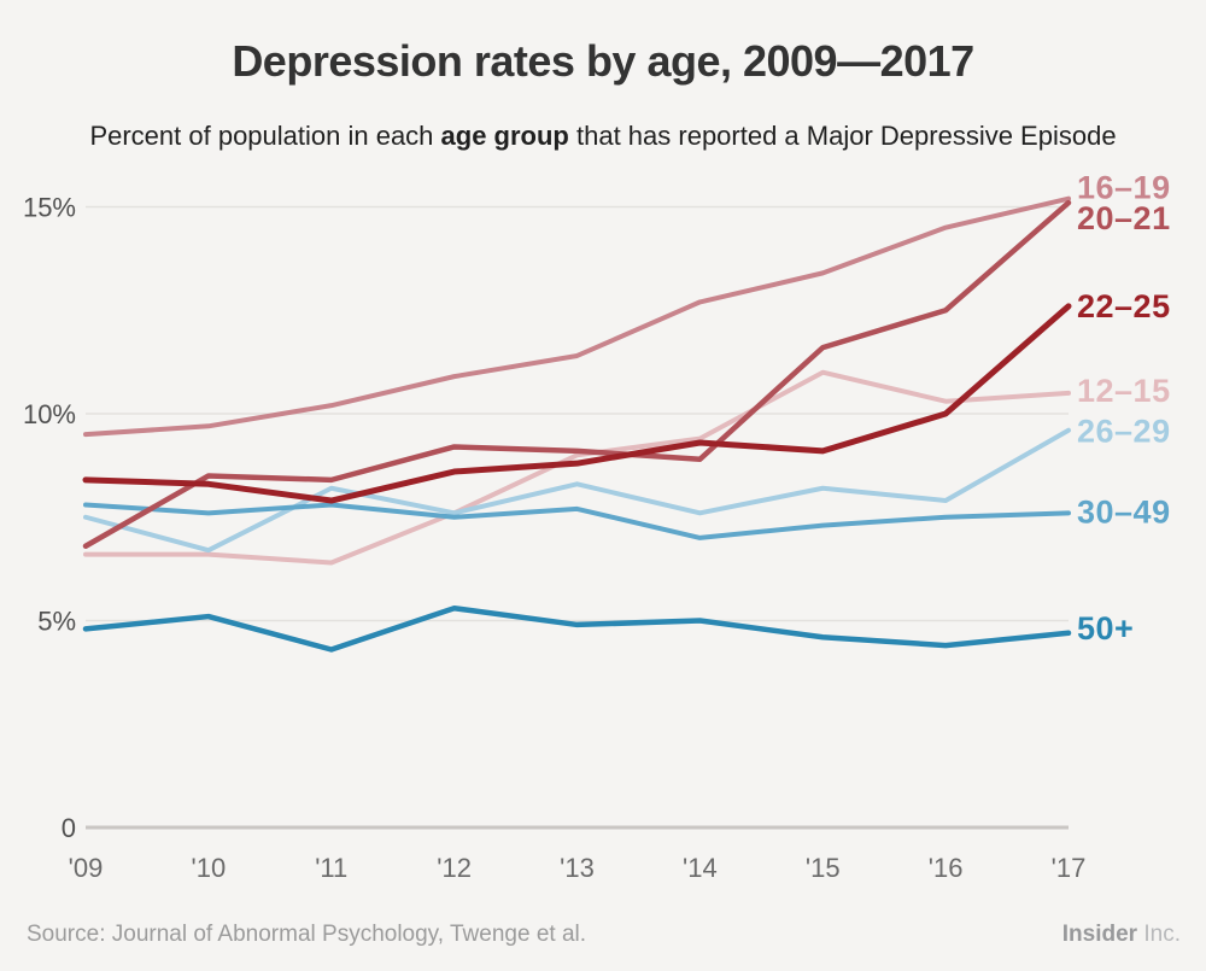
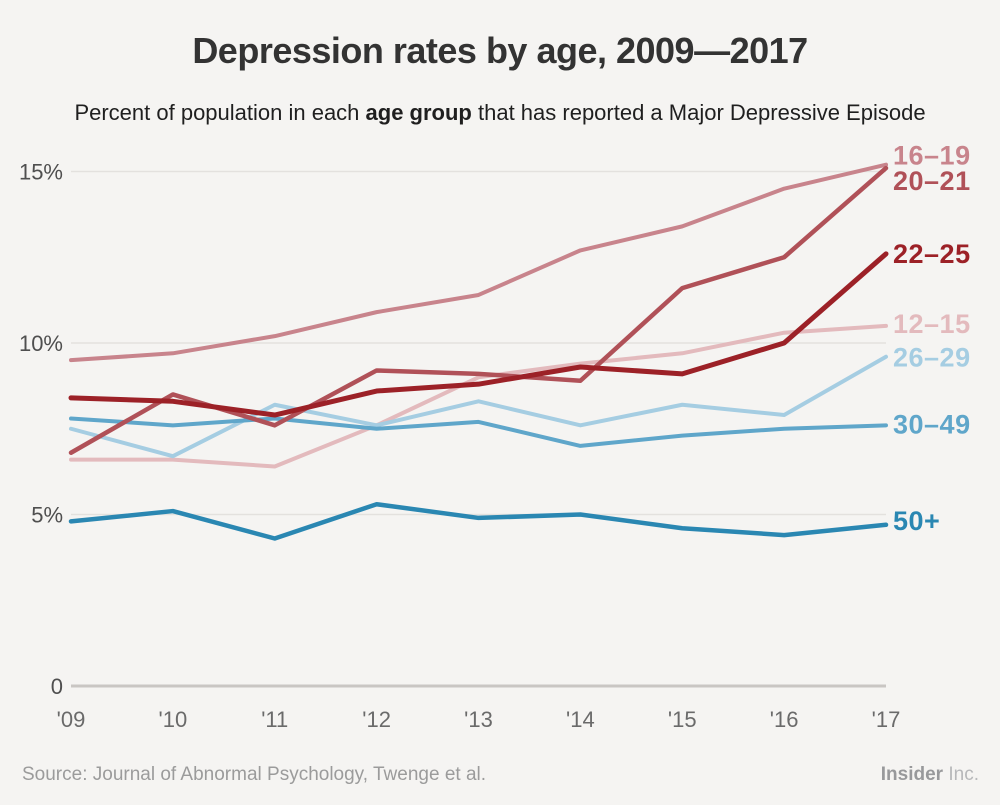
20–21/'11: 8.4% -> 7.6%
12–15/'15: 11.0% -> 9.7%
